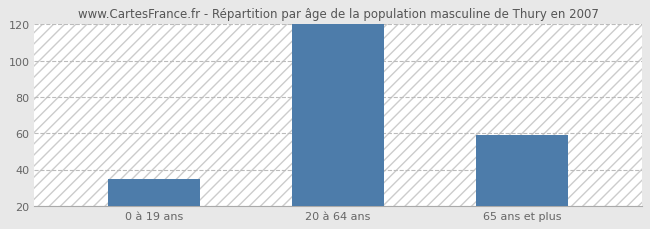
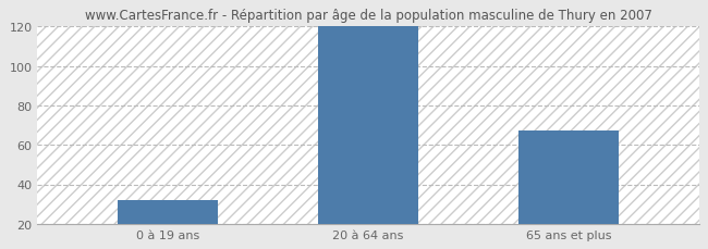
0 à 19 ans: 35 -> 32
65 ans et plus: 59 -> 67
